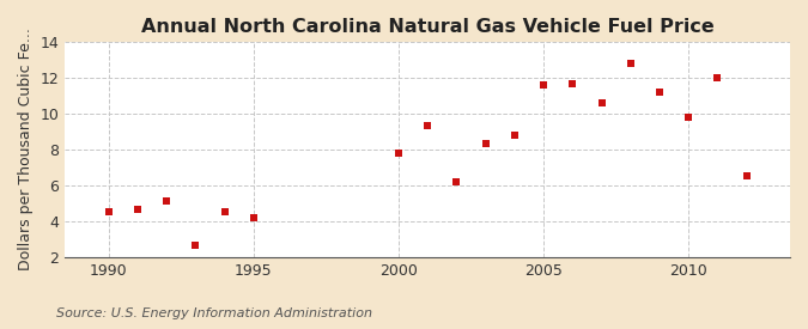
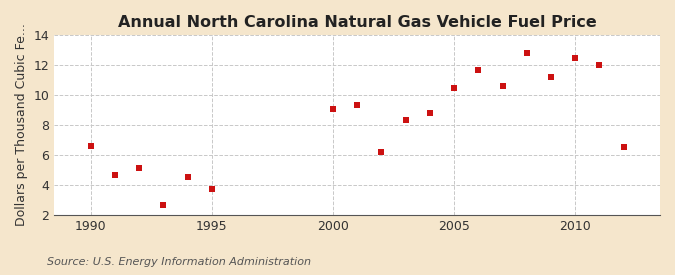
1990: 4.5 -> 6.6
1995: 4.2 -> 3.7
2000: 7.8 -> 9.1
2005: 11.6 -> 10.5
2010: 9.8 -> 12.5
